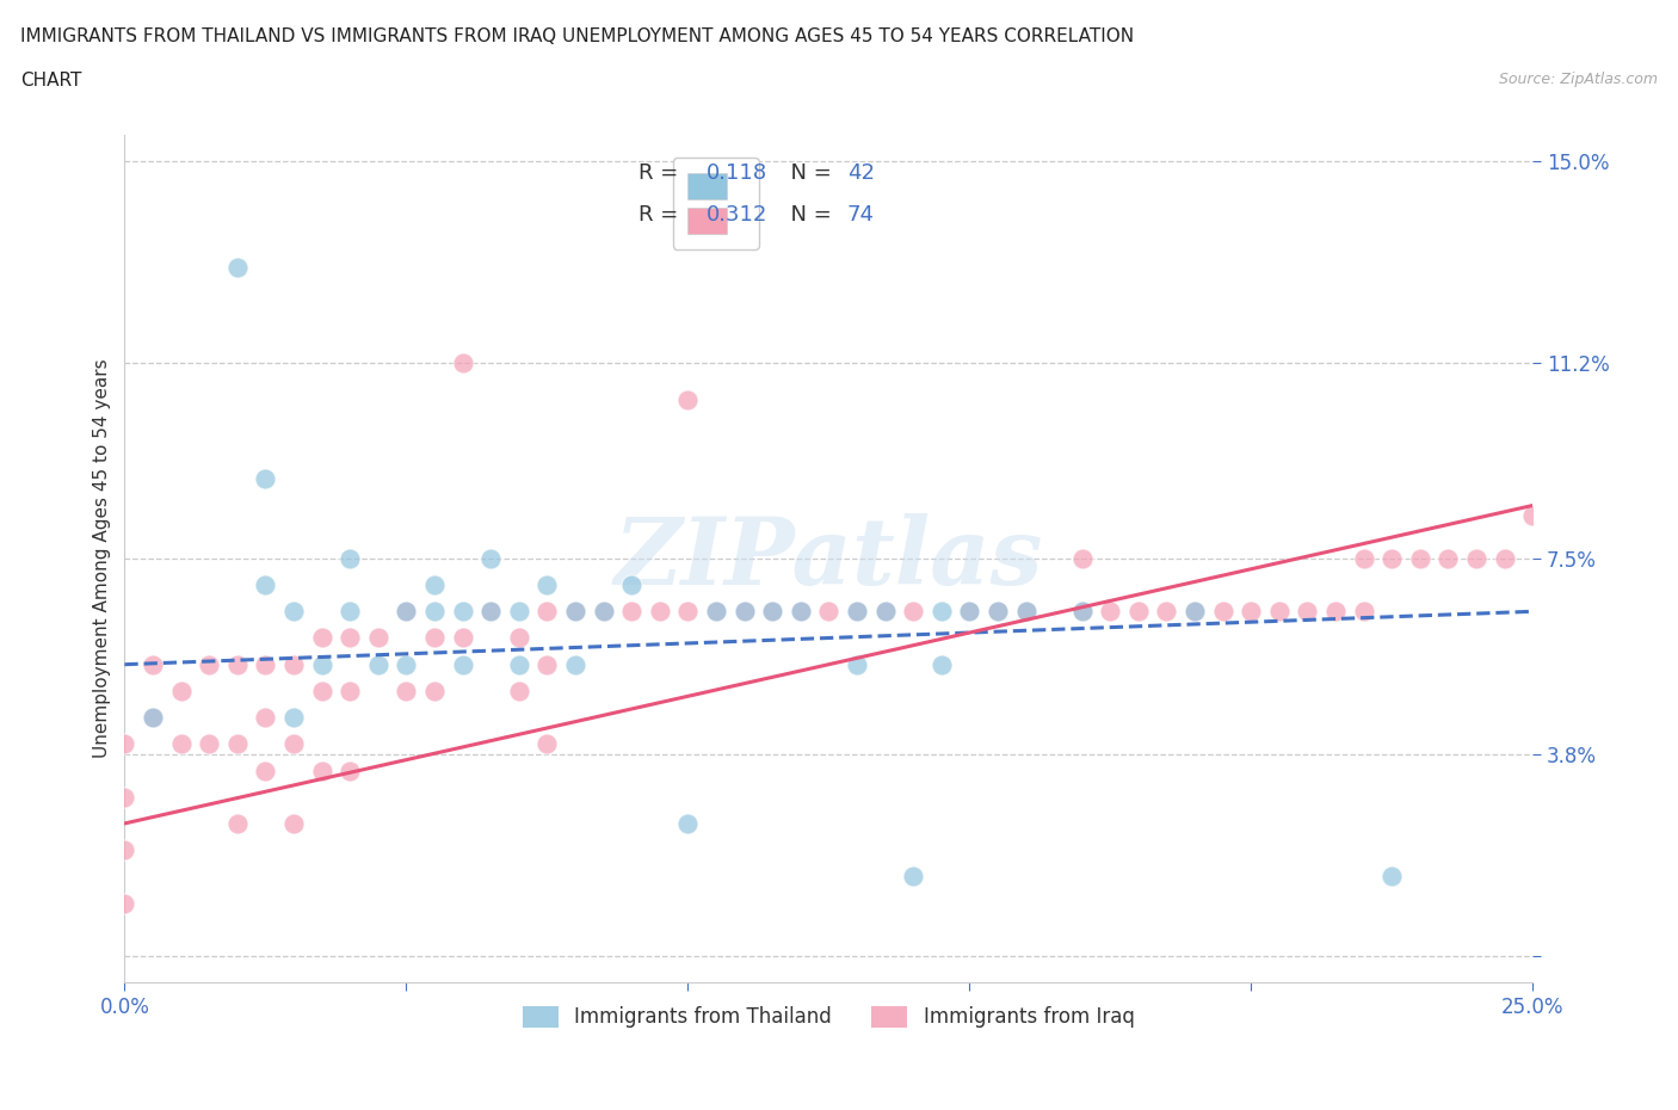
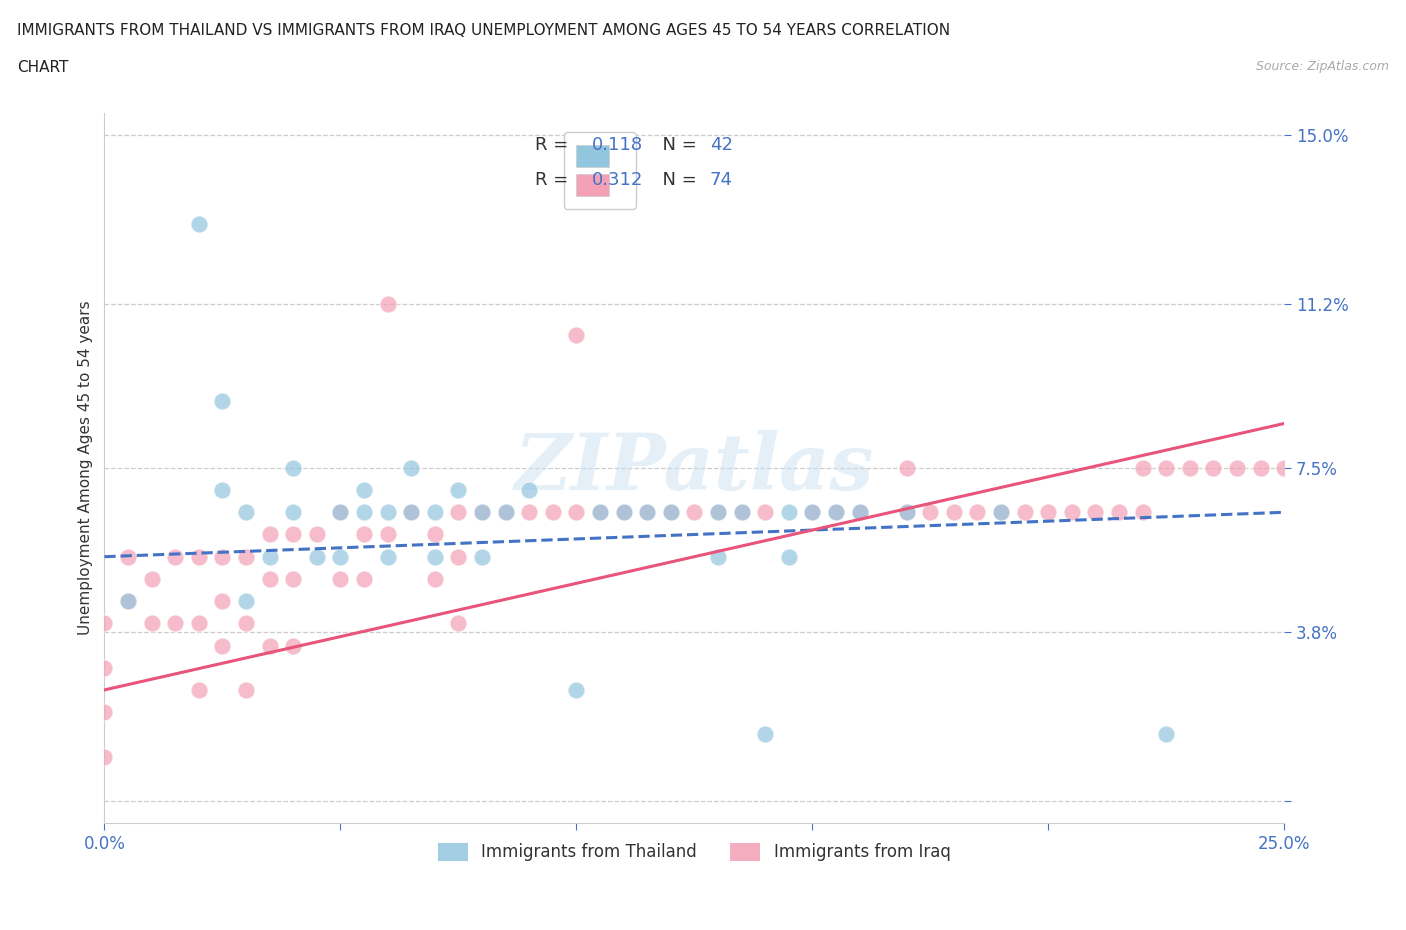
Immigrants from Iraq/25.0%: 8.3% -> 7.5%
